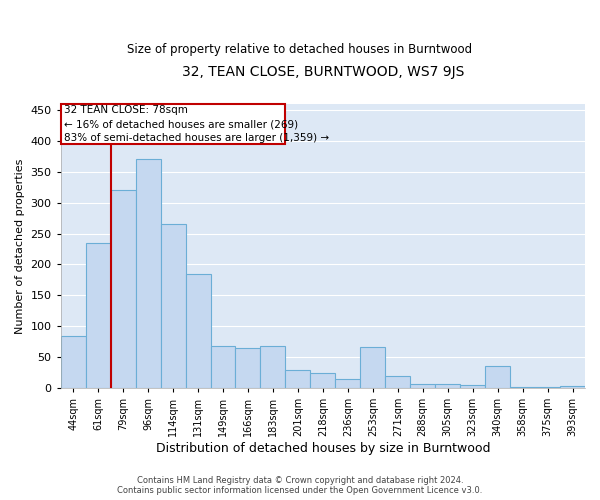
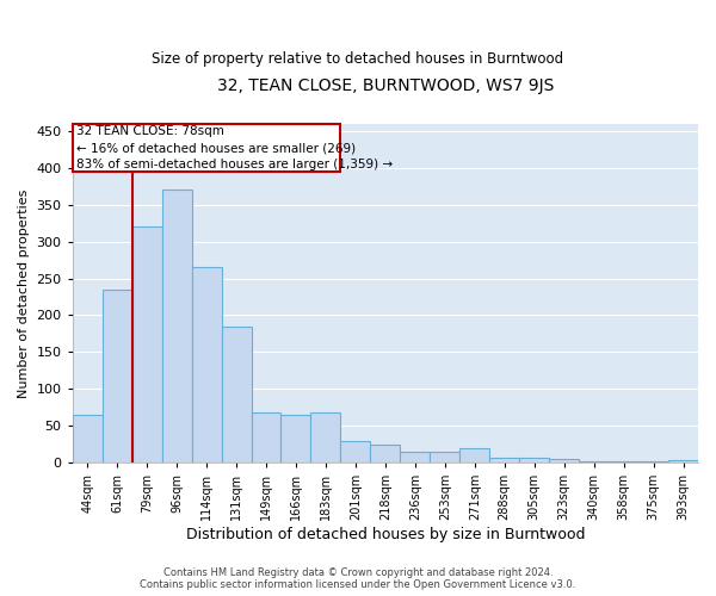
44sqm: 84 -> 65
253sqm: 66 -> 15
340sqm: 36 -> 2
